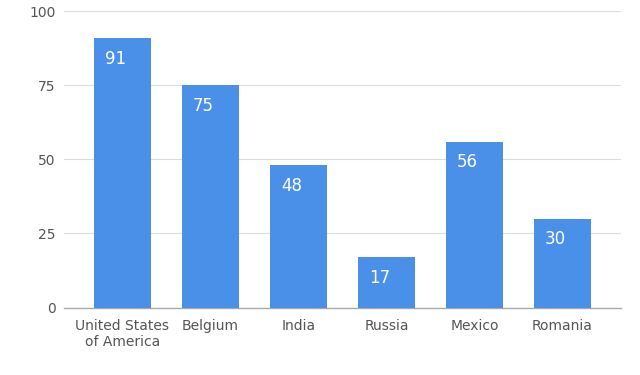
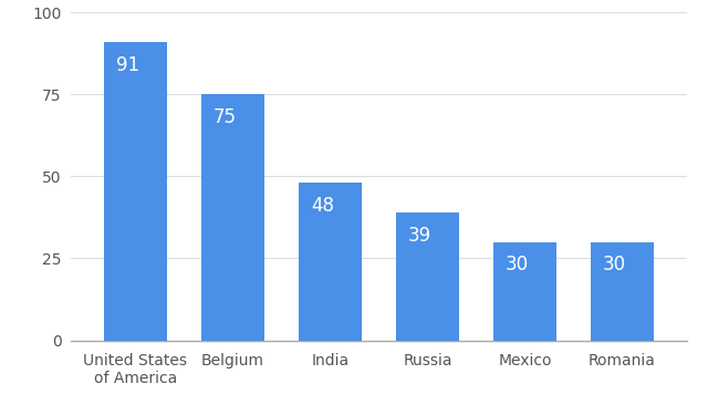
Russia: 17 -> 39
Mexico: 56 -> 30
